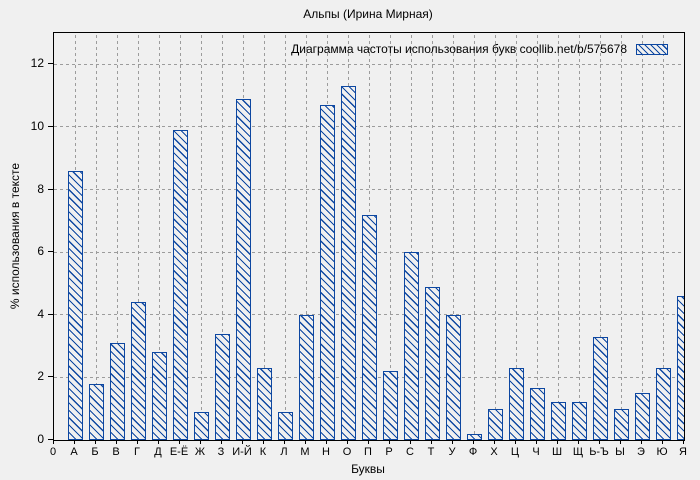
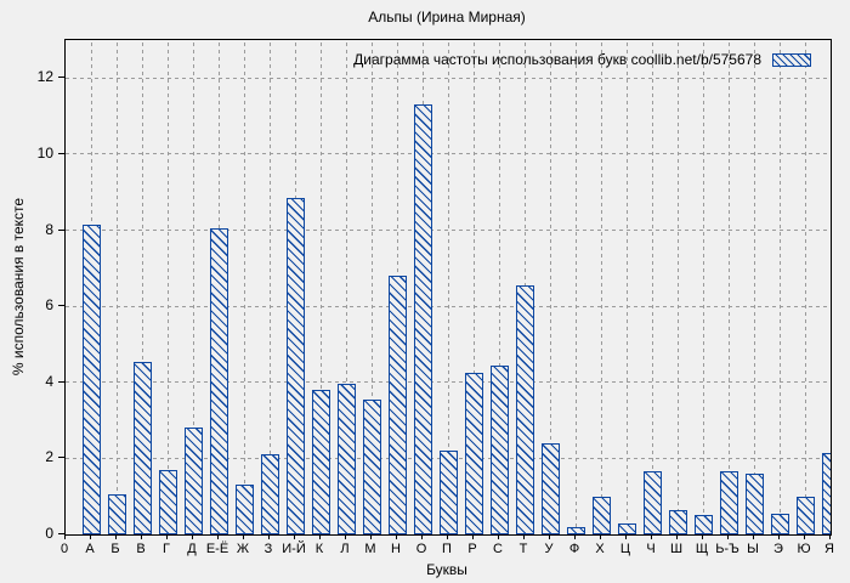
А: 8.6 -> 8.2
Б: 1.8 -> 1.1
В: 3.1 -> 4.5
Г: 4.4 -> 1.7
Е-Ё: 9.9 -> 8.1
Ж: 0.9 -> 1.3
З: 3.4 -> 2.1
И-Й: 10.9 -> 8.8
К: 2.3 -> 3.8
Л: 0.9 -> 4.0
М: 4.0 -> 3.5
Н: 10.7 -> 6.8
П: 7.2 -> 2.2
Р: 2.2 -> 4.2
С: 6.0 -> 4.5
Т: 4.9 -> 6.5
У: 4.0 -> 2.4
Ц: 2.3 -> 0.3
Ш: 1.2 -> 0.7
Щ: 1.2 -> 0.5
Ь-Ъ: 3.3 -> 1.6
Ы: 1.0 -> 1.6
Э: 1.5 -> 0.6
Ю: 2.3 -> 1.0
Я: 4.6 -> 2.1
